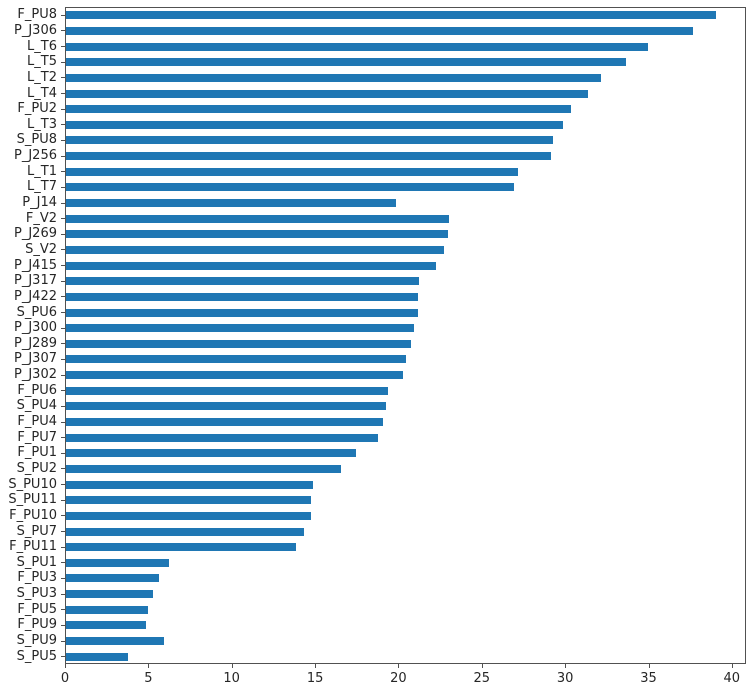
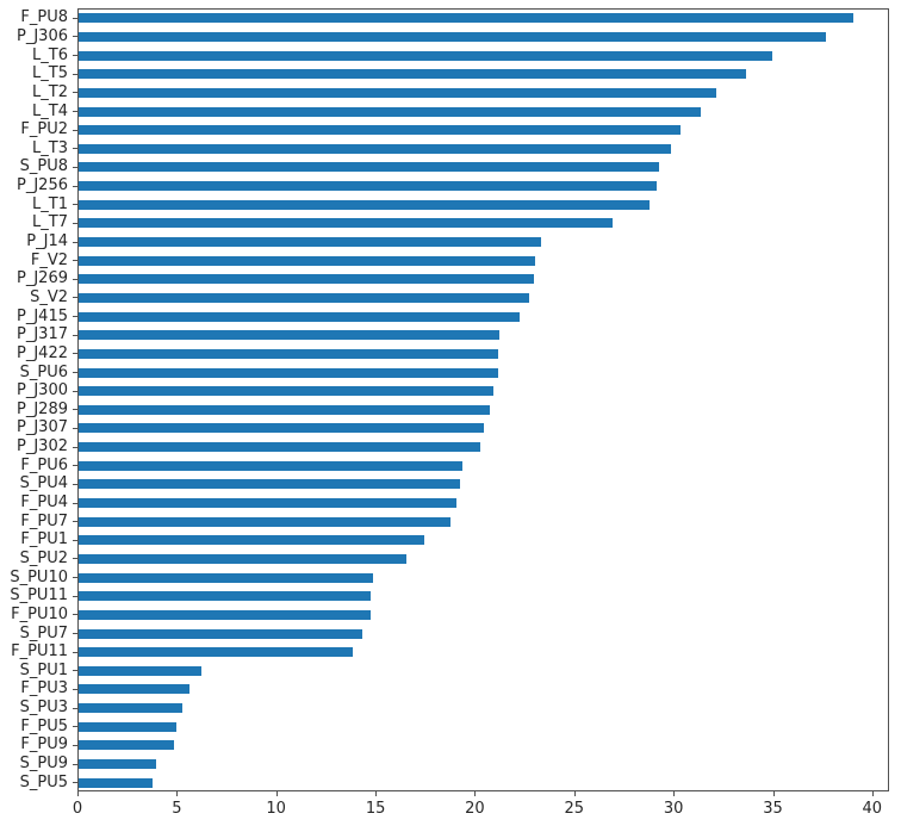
L_T1: 27.1 -> 28.7
P_J14: 19.8 -> 23.3
S_PU9: 5.9 -> 3.9
